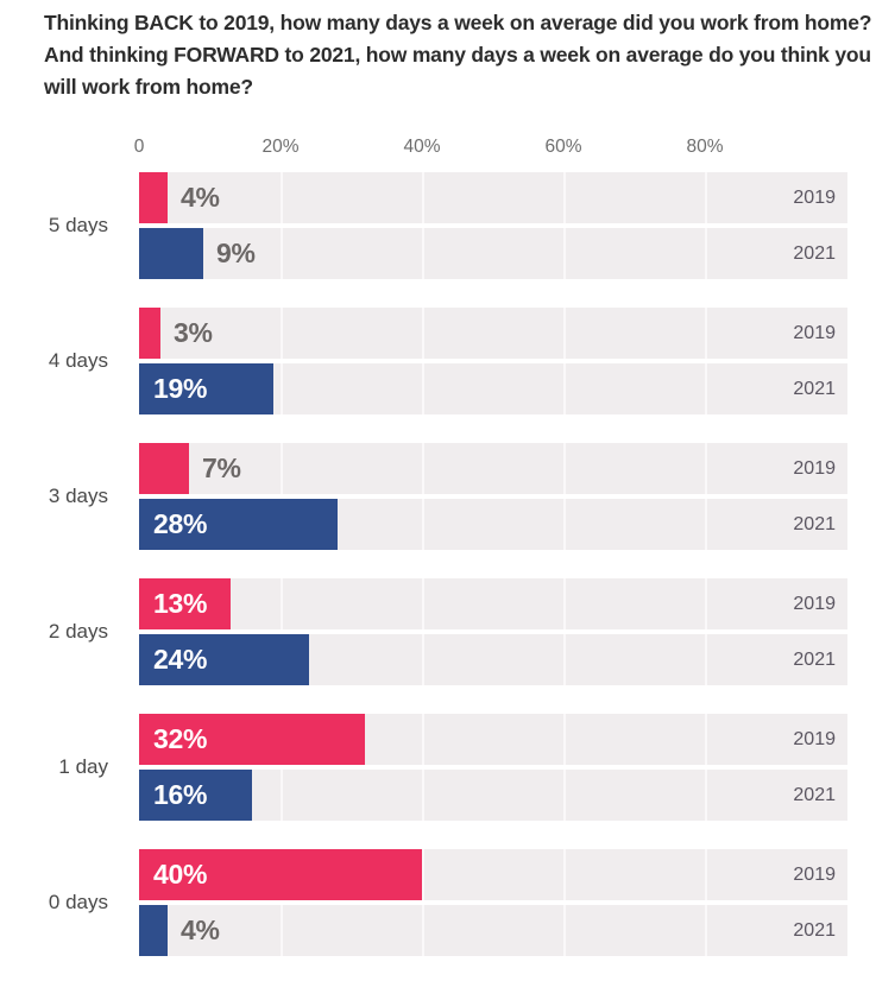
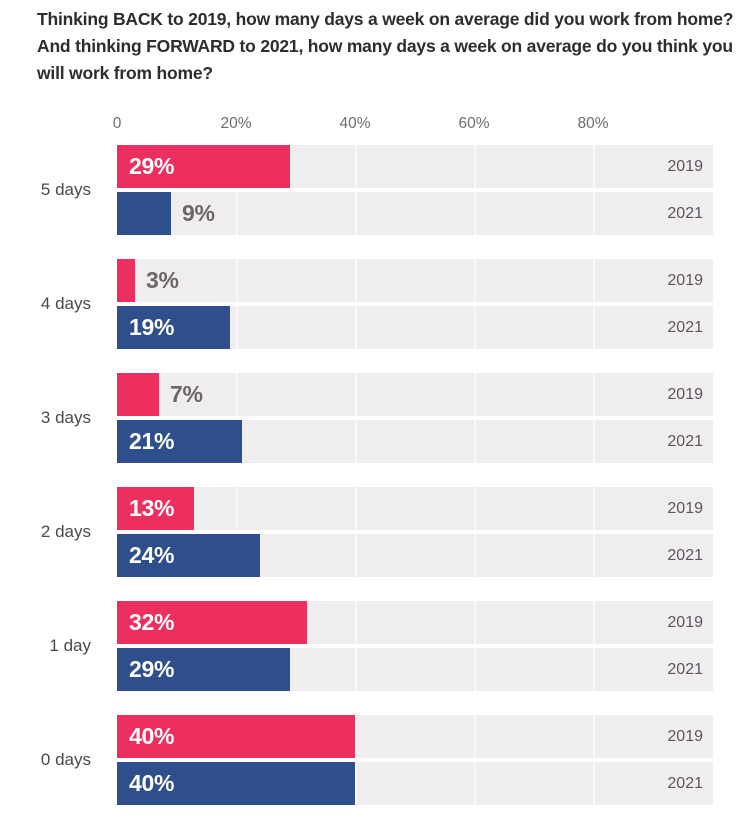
2019/5 days: 4% -> 29%
2021/3 days: 28% -> 21%
2021/1 day: 16% -> 29%
2021/0 days: 4% -> 40%
